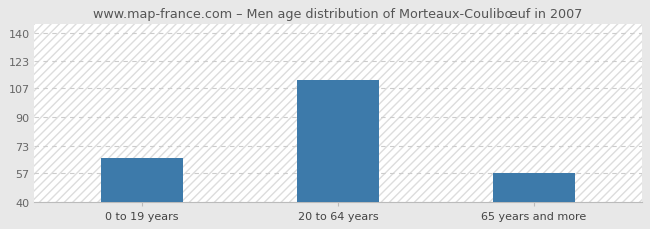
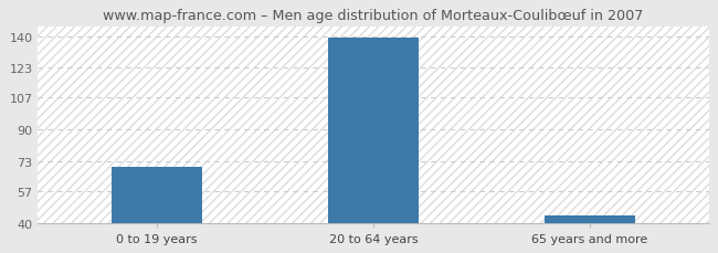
0 to 19 years: 66 -> 70
20 to 64 years: 112 -> 139
65 years and more: 57 -> 44
